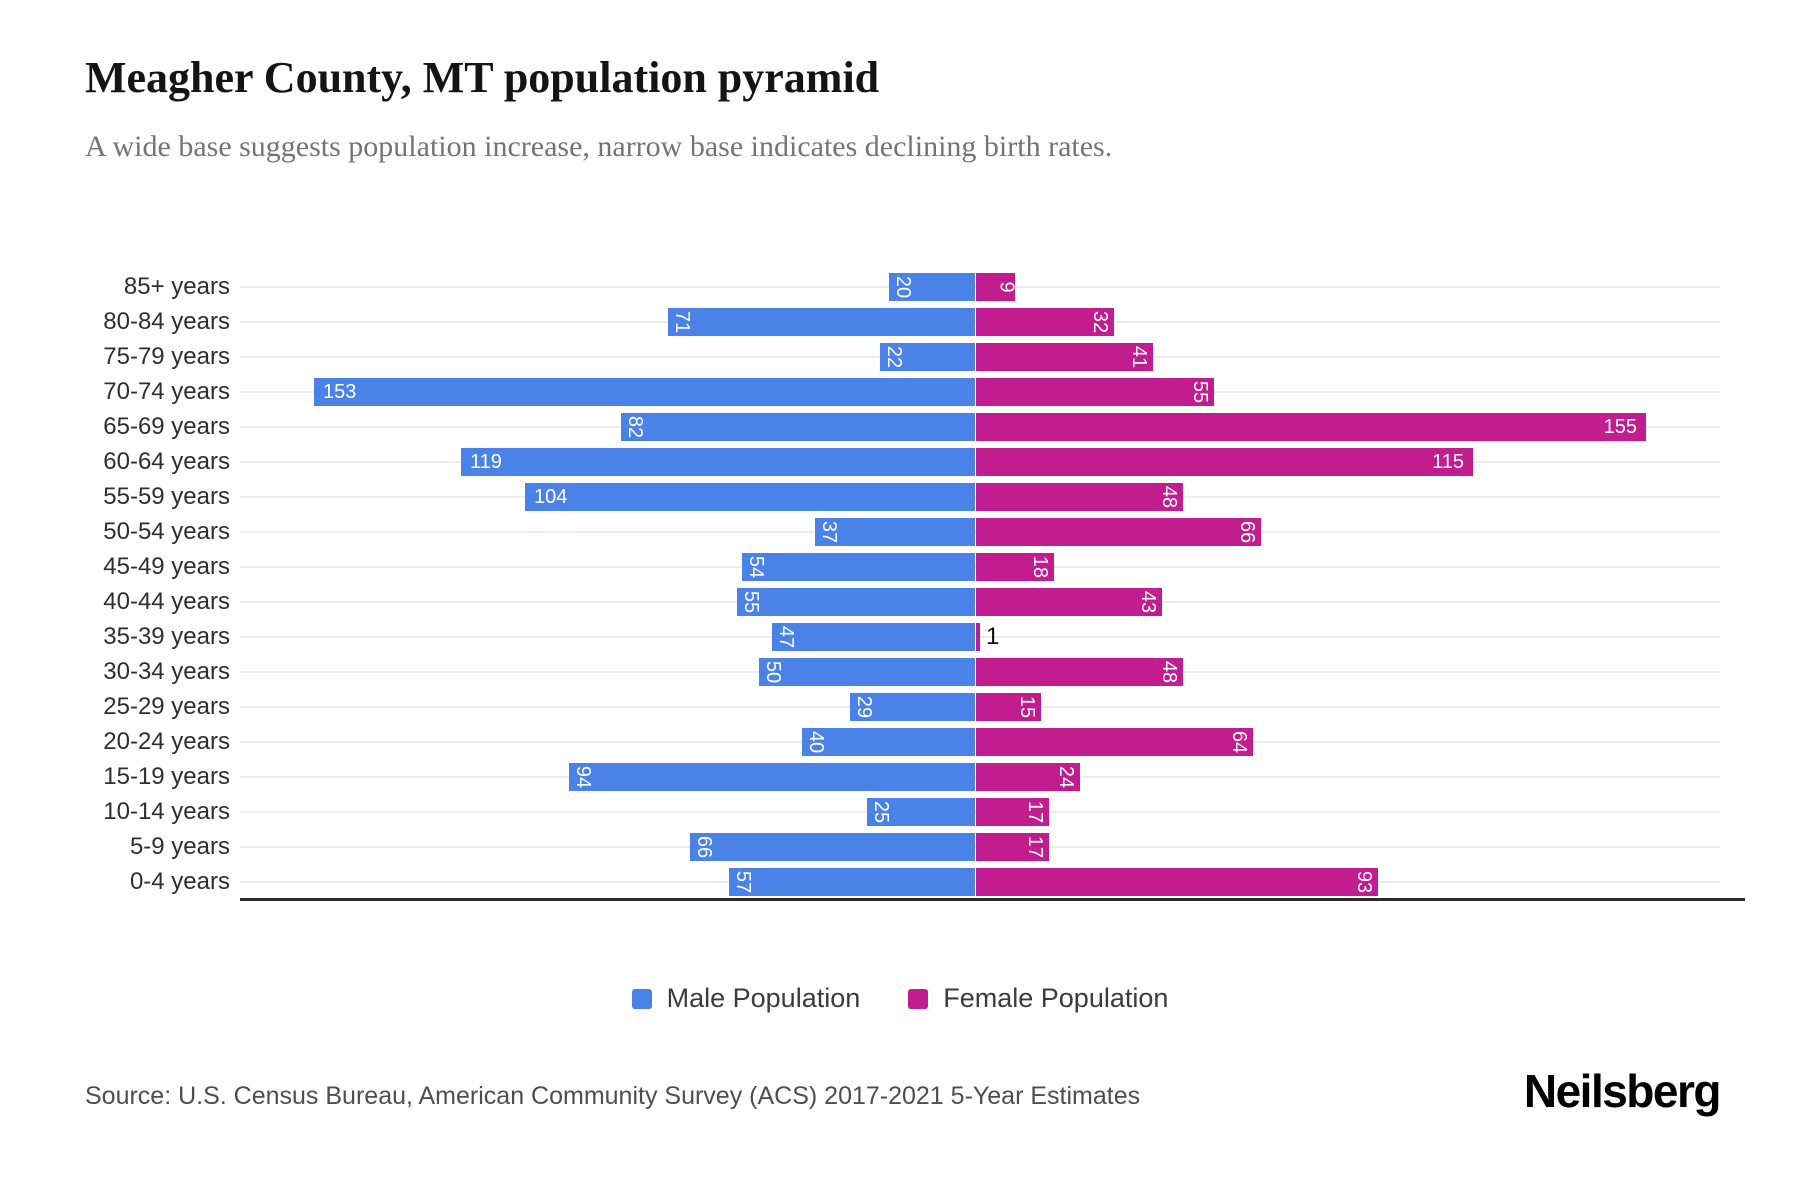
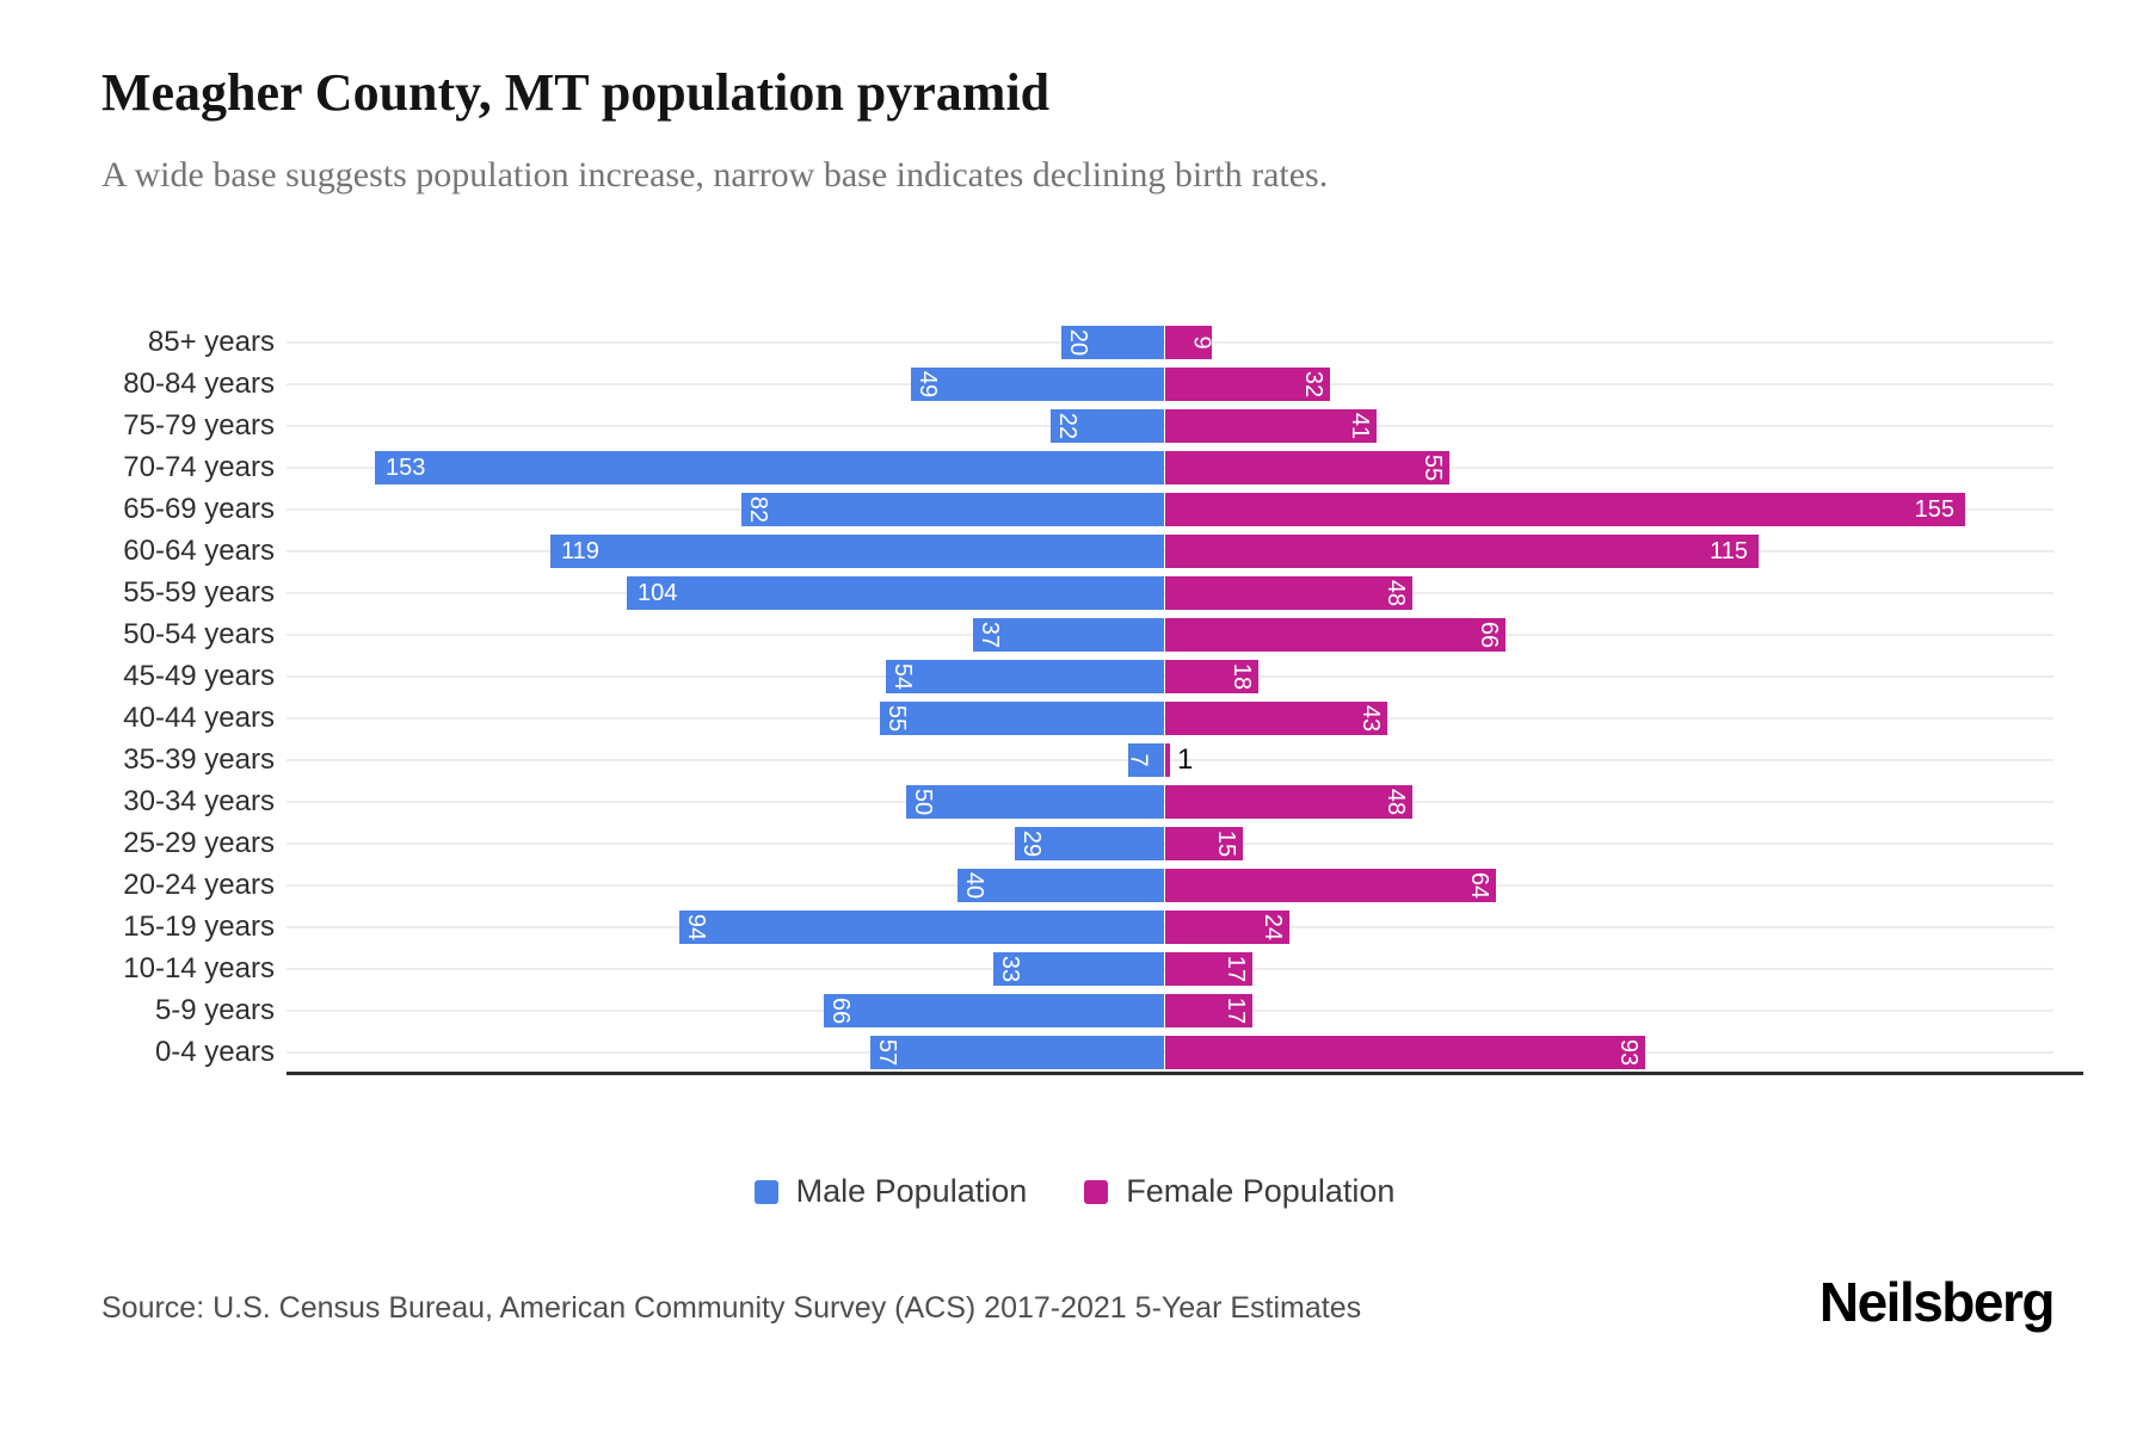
Male Population/80-84 years: 71 -> 49
Male Population/35-39 years: 47 -> 7
Male Population/10-14 years: 25 -> 33
